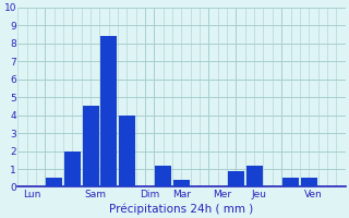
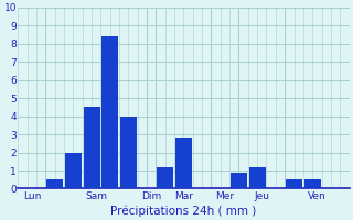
Mar: 0.4 -> 2.8
